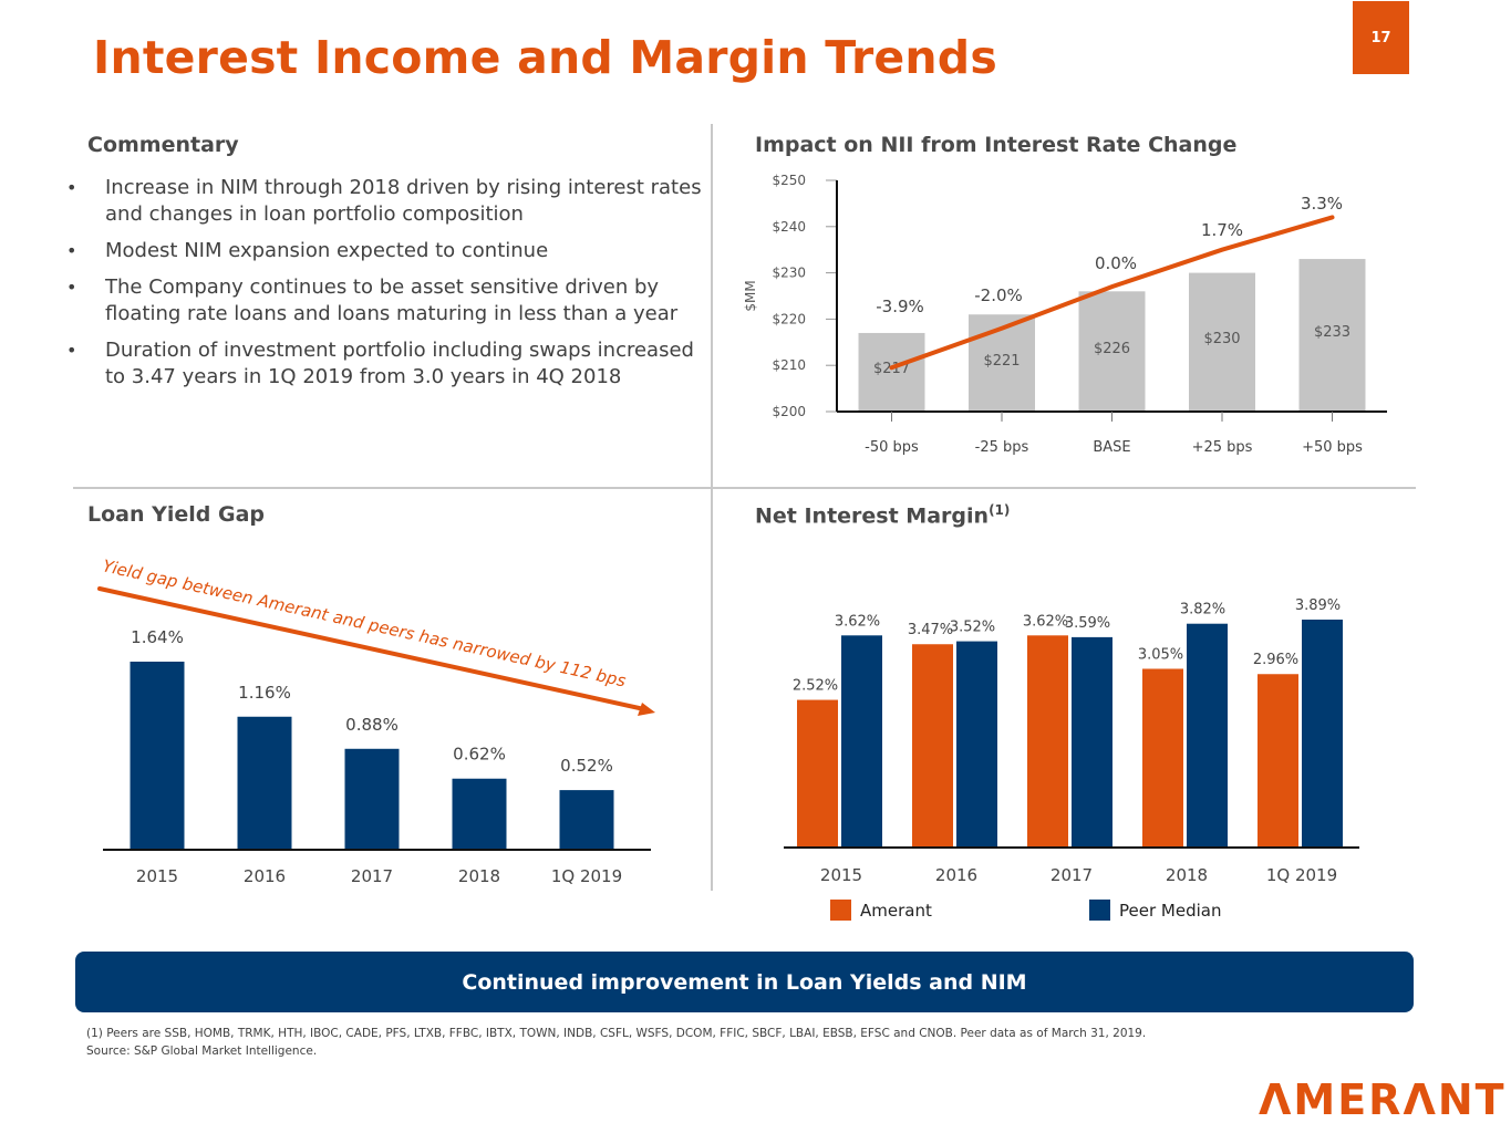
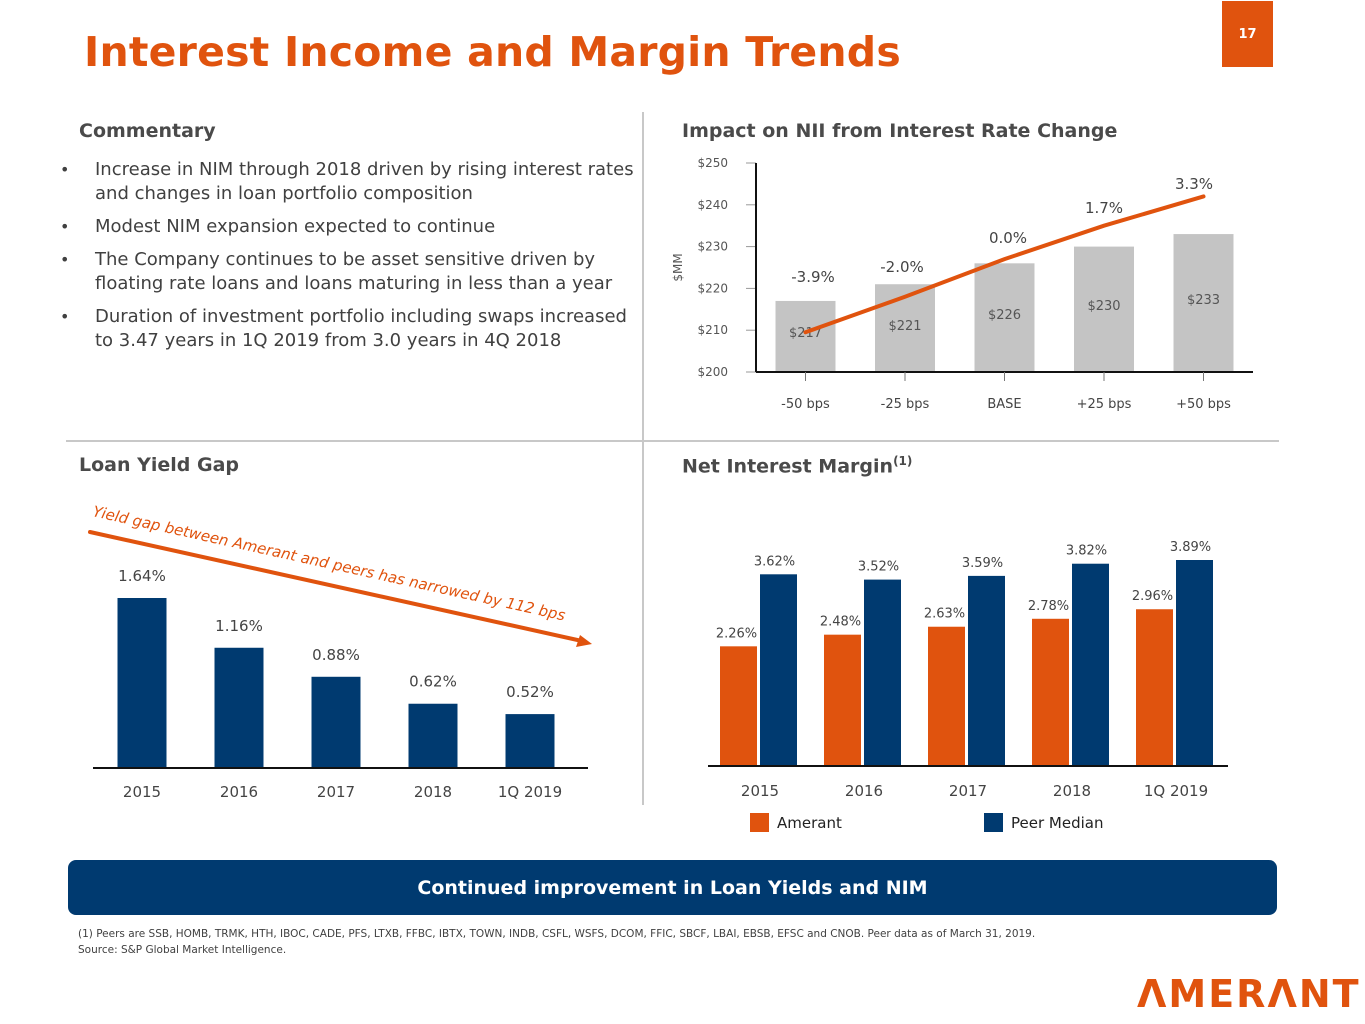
Net Interest Margin/Amerant/2015: 2.52% -> 2.26%
Net Interest Margin/Amerant/2016: 3.47% -> 2.48%
Net Interest Margin/Amerant/2017: 3.62% -> 2.63%
Net Interest Margin/Amerant/2018: 3.05% -> 2.78%
